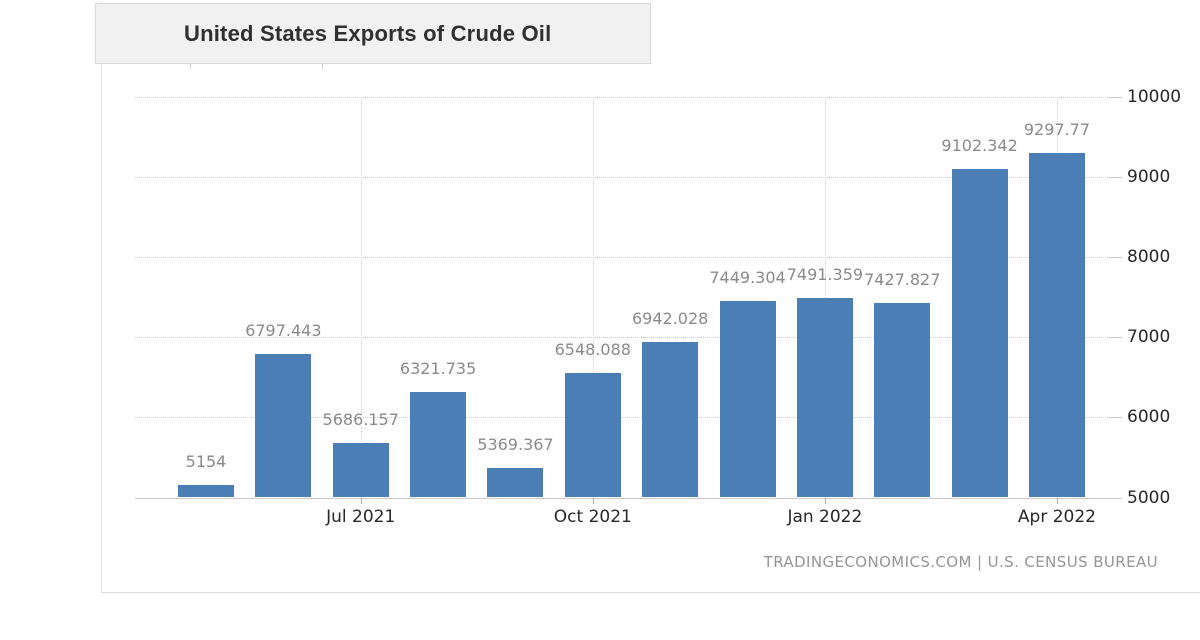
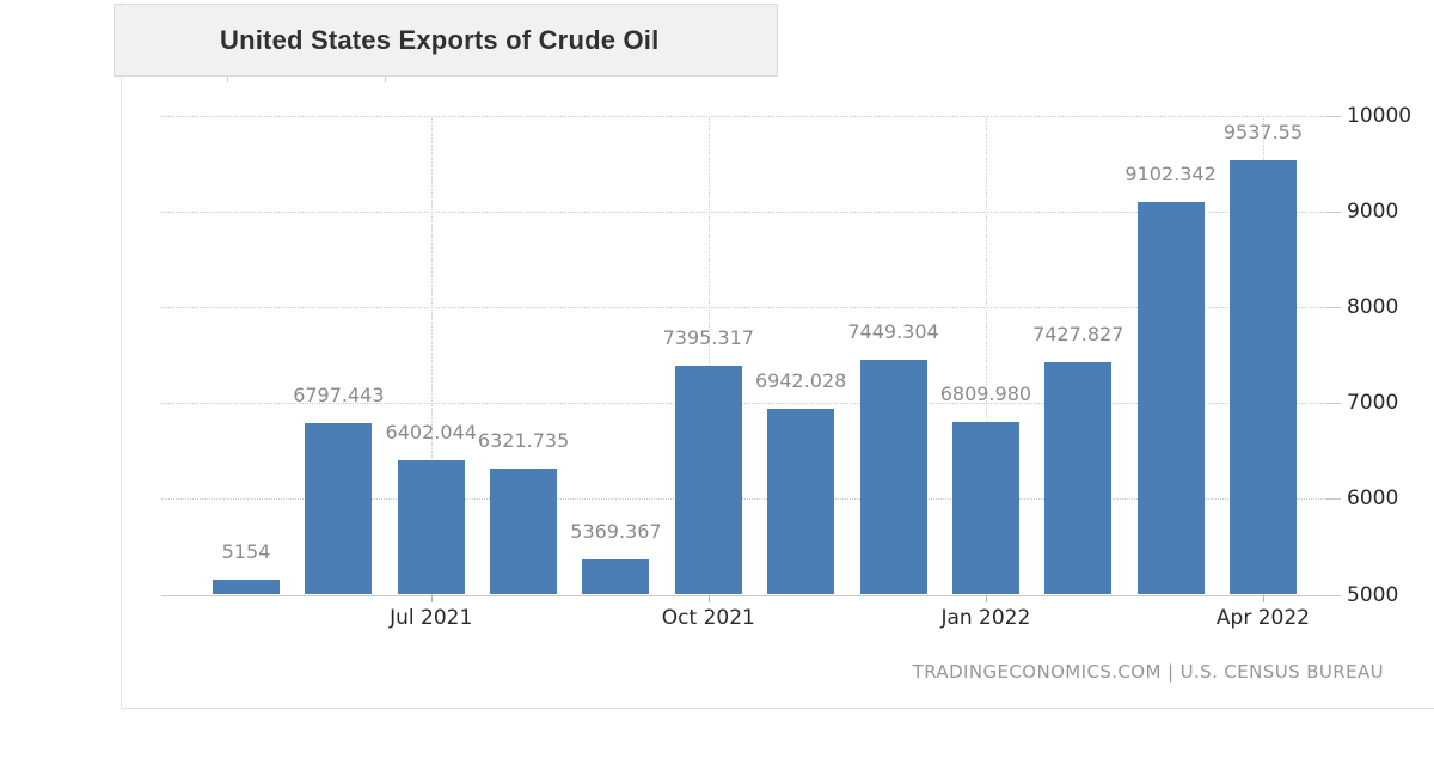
Jul 2021: 5686.157 -> 6402.044
Oct 2021: 6548.088 -> 7395.317
Jan 2022: 7491.359 -> 6809.980
Apr 2022: 9297.77 -> 9537.55
